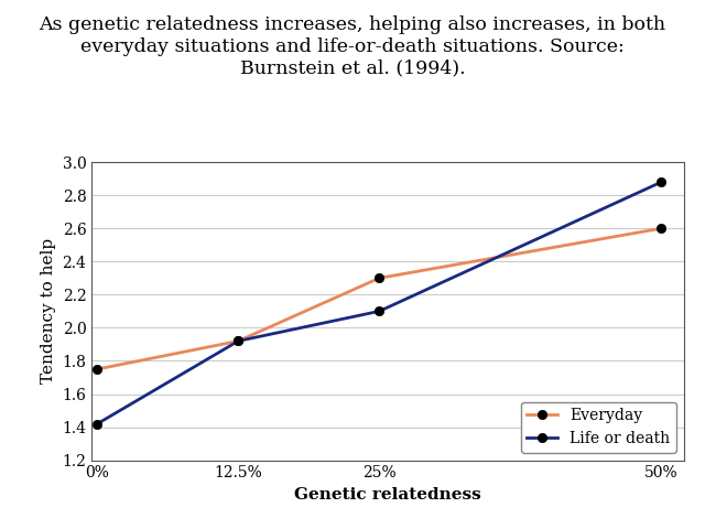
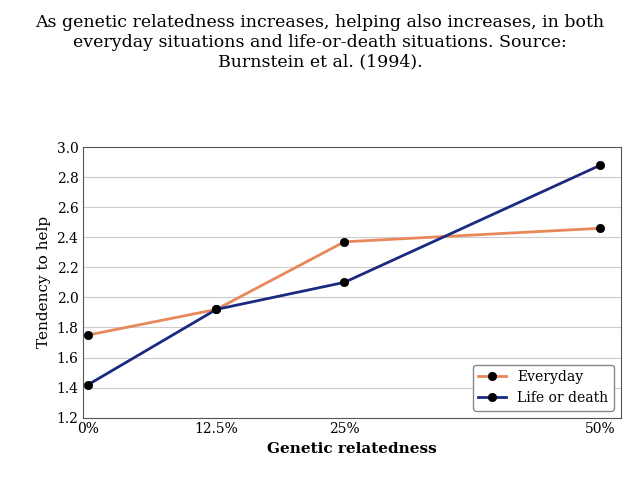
Everyday/25%: 2.30 -> 2.37
Everyday/50%: 2.60 -> 2.46
